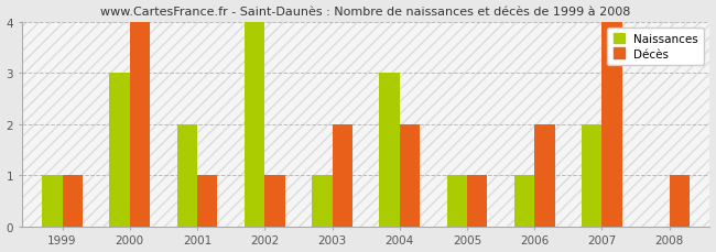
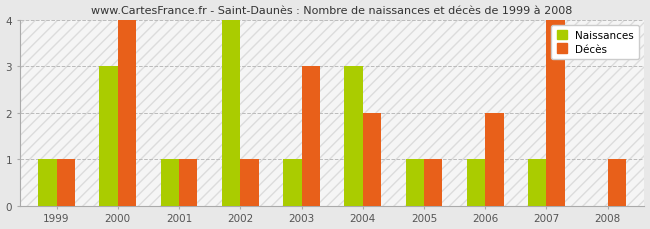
Naissances/2001: 2 -> 1
Décès/2003: 2 -> 3
Naissances/2007: 2 -> 1
